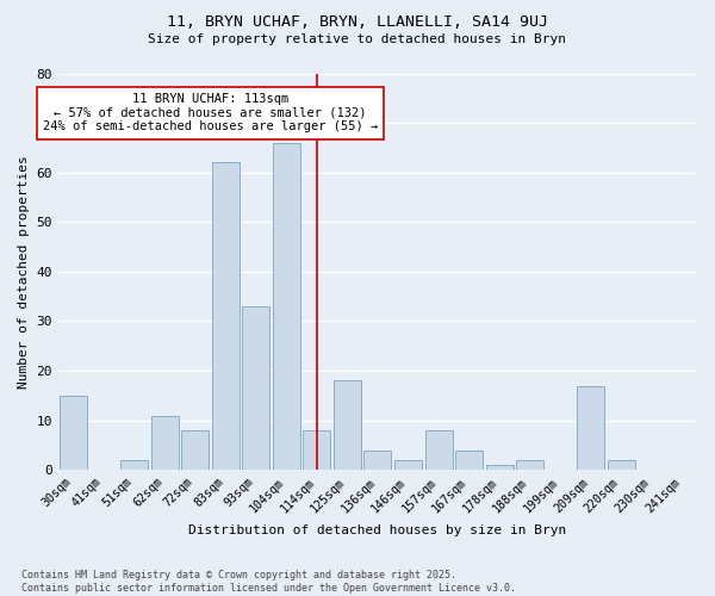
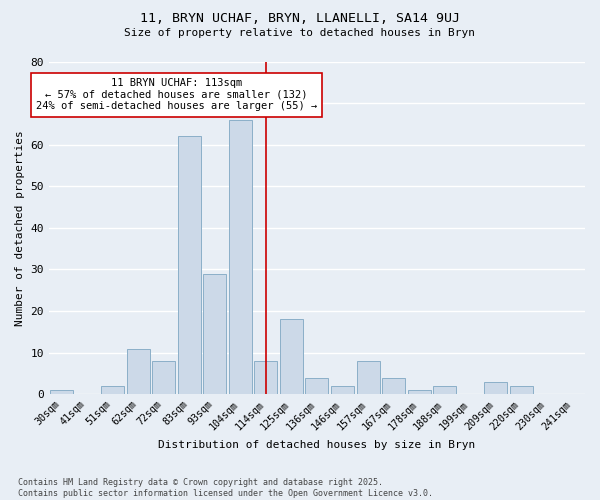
30sqm: 15 -> 1
93sqm: 33 -> 29
209sqm: 17 -> 3
